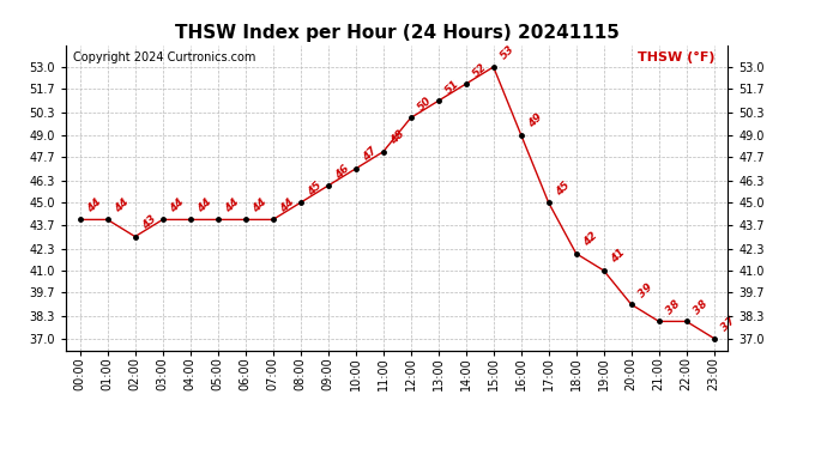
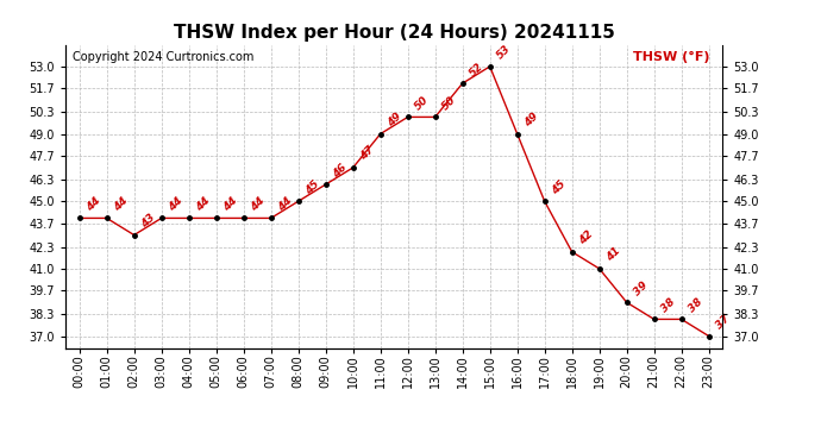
11:00: 48 -> 49
13:00: 51 -> 50
